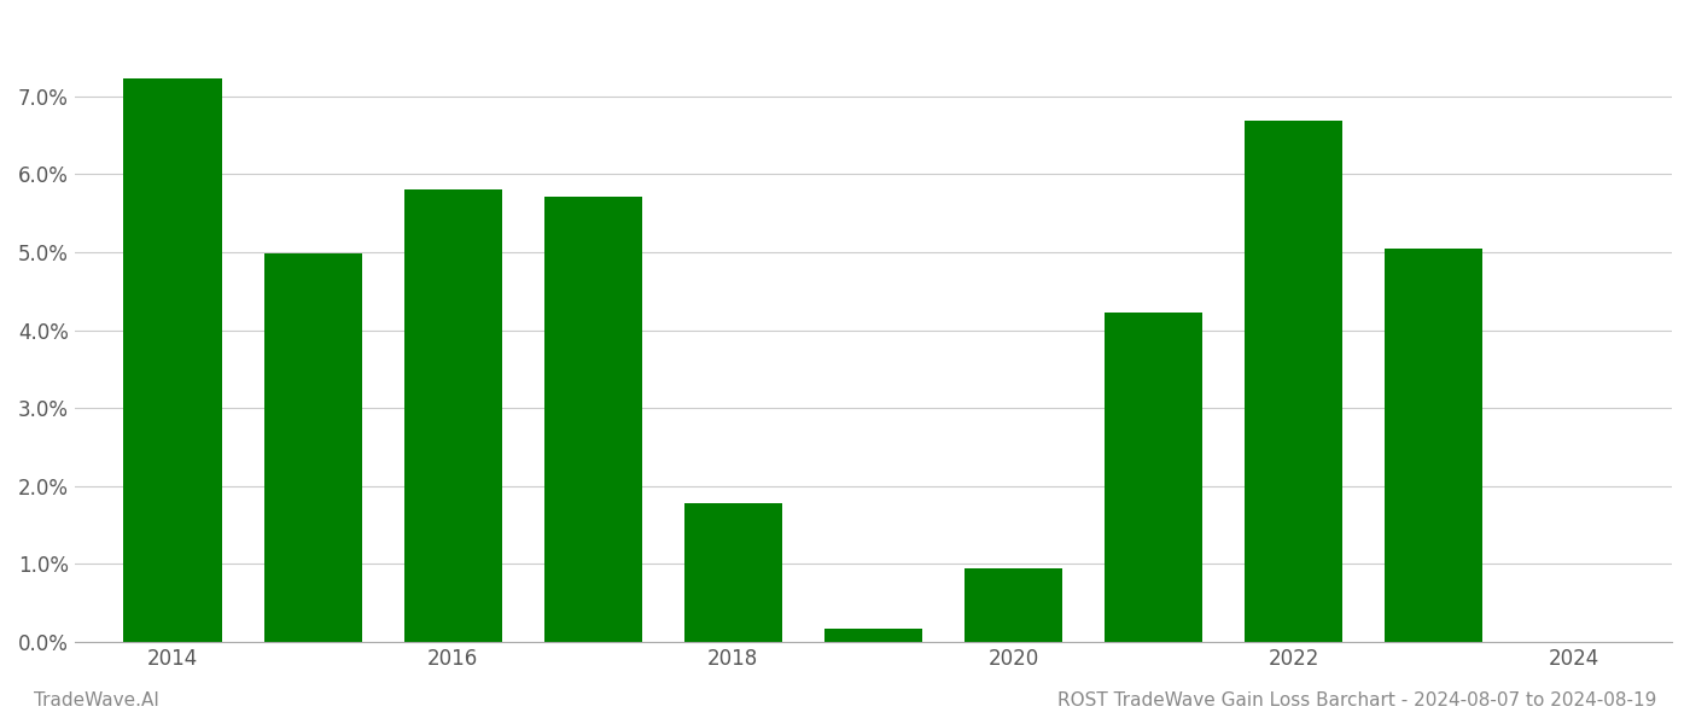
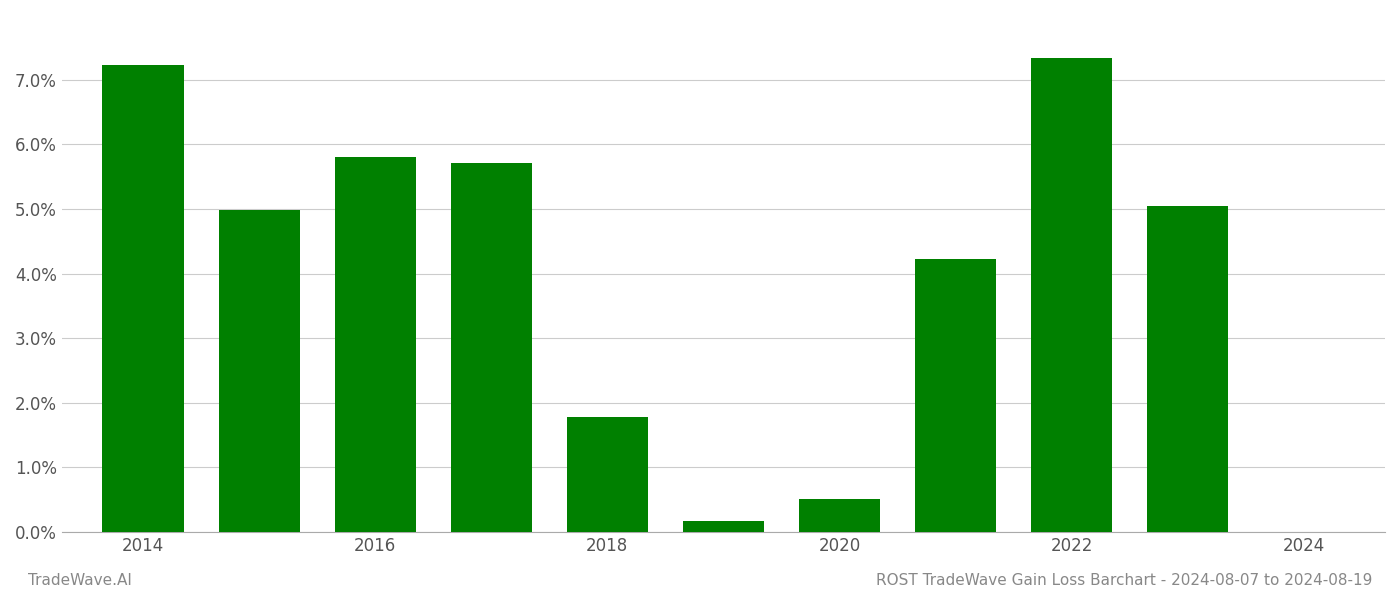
2020: 0.95% -> 0.52%
2022: 6.69% -> 7.34%
